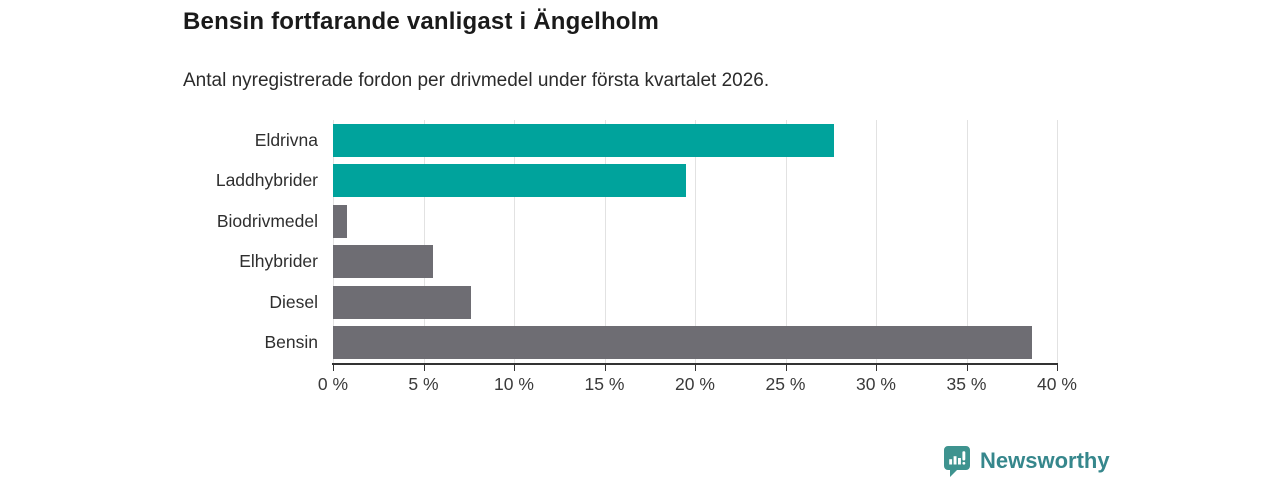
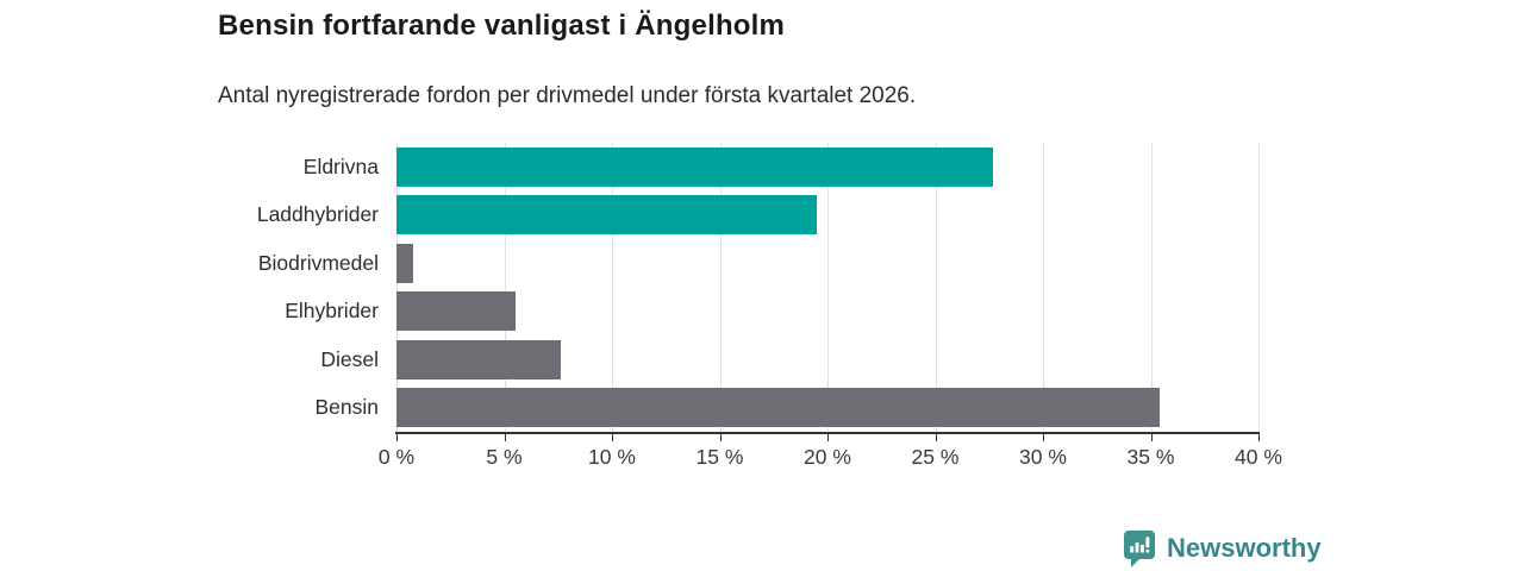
Bensin: 38.6% -> 35.4%
